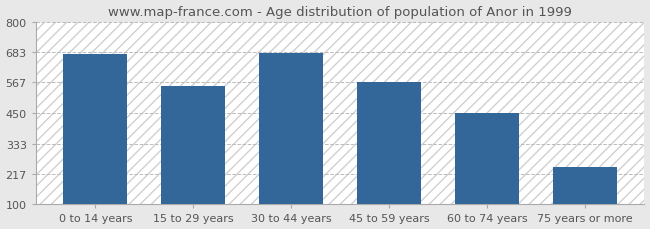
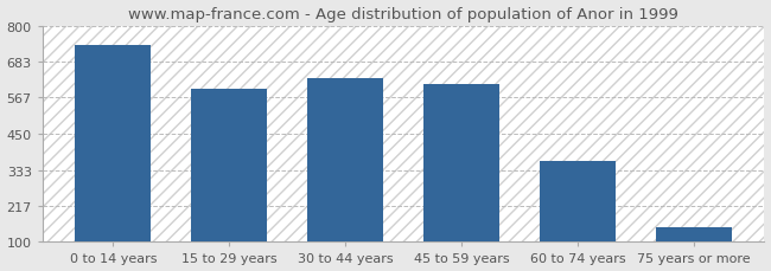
0 to 14 years: 675 -> 736
15 to 29 years: 555 -> 594
30 to 44 years: 680 -> 628
45 to 59 years: 570 -> 610
60 to 74 years: 450 -> 360
75 years or more: 245 -> 148
